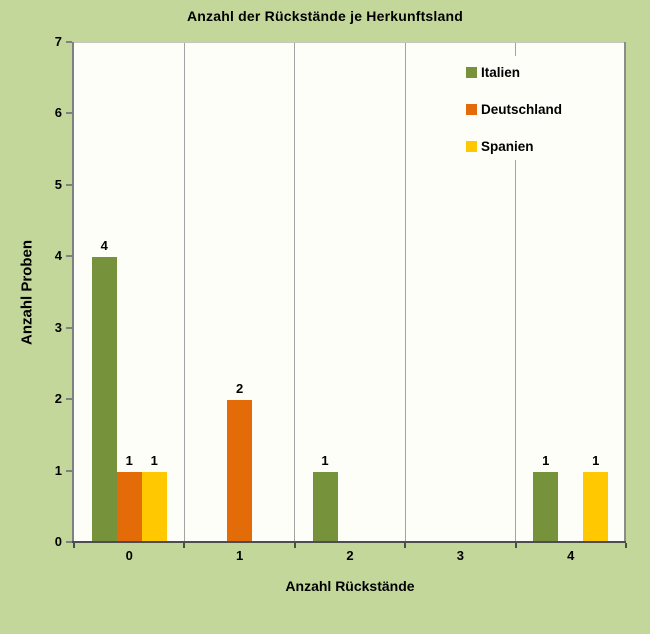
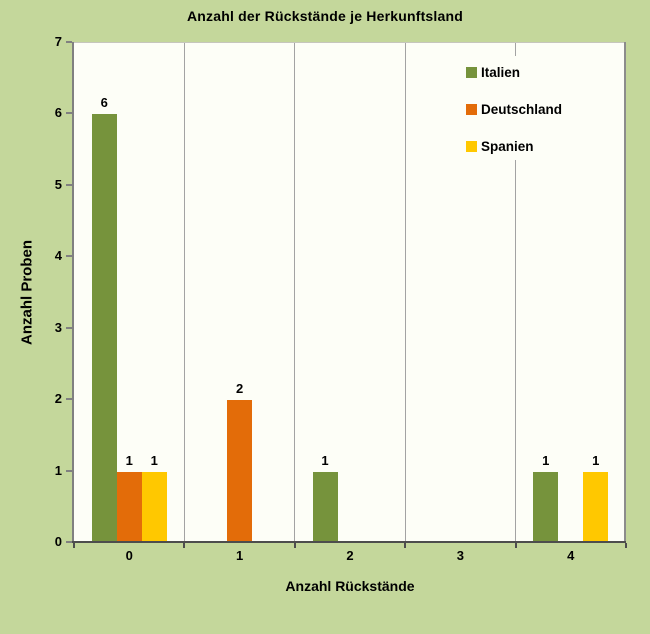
Italien/0: 4 -> 6
